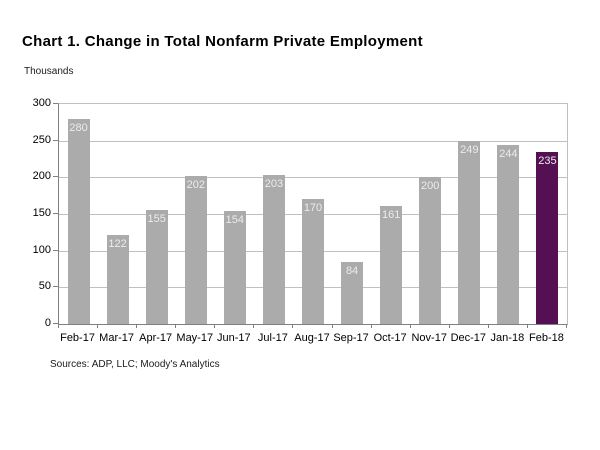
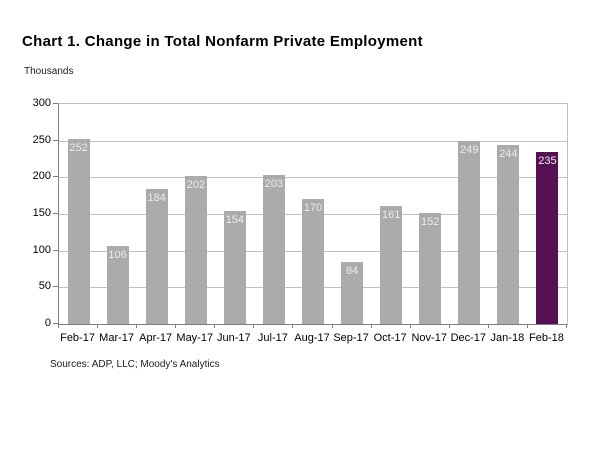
Feb-17: 280 -> 252
Mar-17: 122 -> 106
Apr-17: 155 -> 184
Nov-17: 200 -> 152
